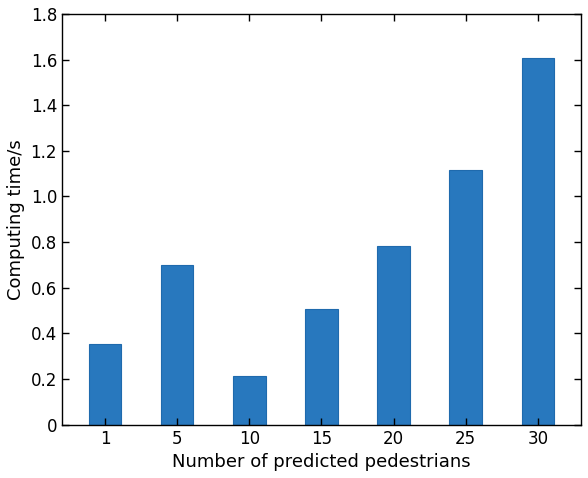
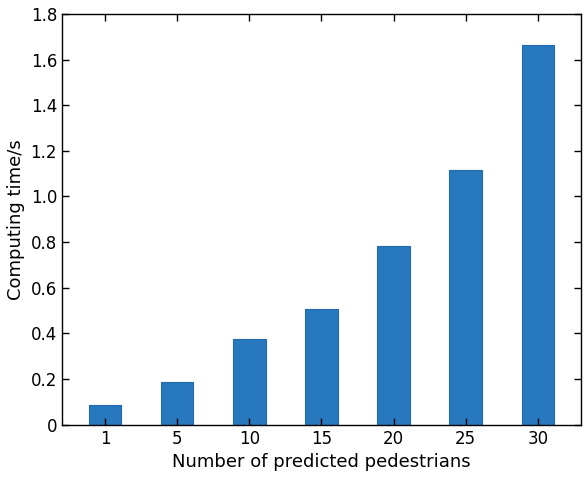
1: 0.355 -> 0.085
5: 0.700 -> 0.185
10: 0.215 -> 0.375
30: 1.605 -> 1.665
